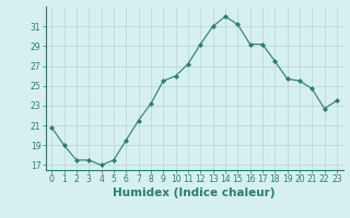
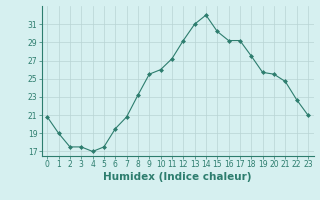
7: 21.5 -> 20.8
15: 31.2 -> 30.2
23: 23.5 -> 21.0
